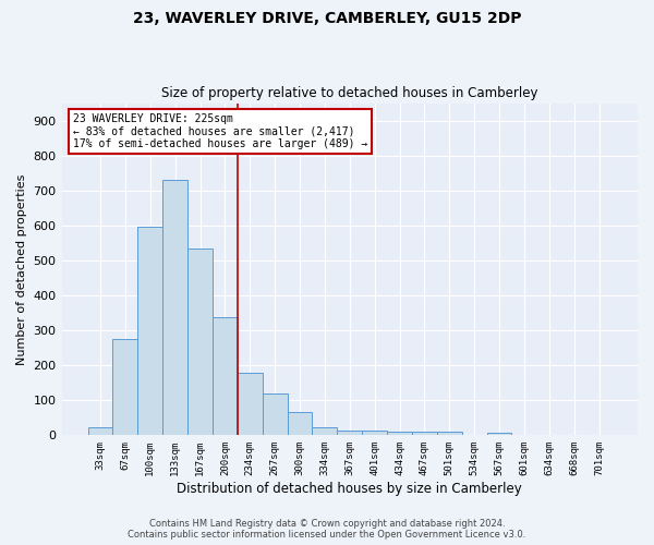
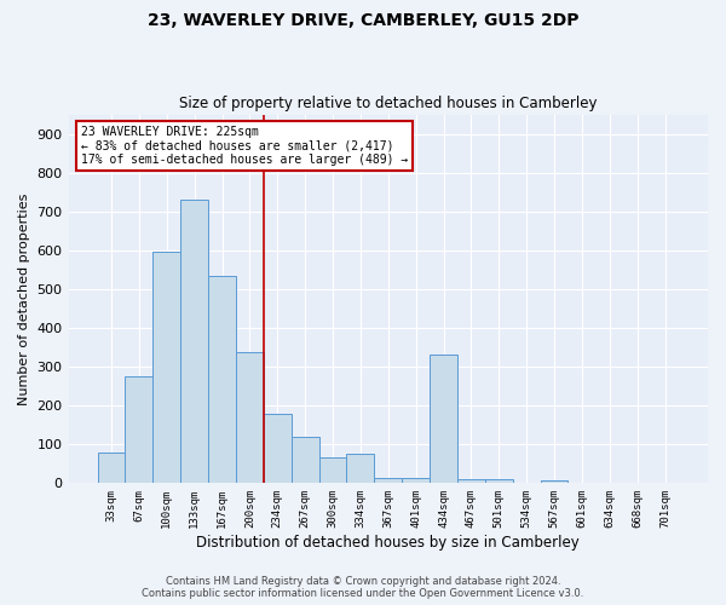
33sqm: 22 -> 80
334sqm: 22 -> 75
434sqm: 10 -> 330
